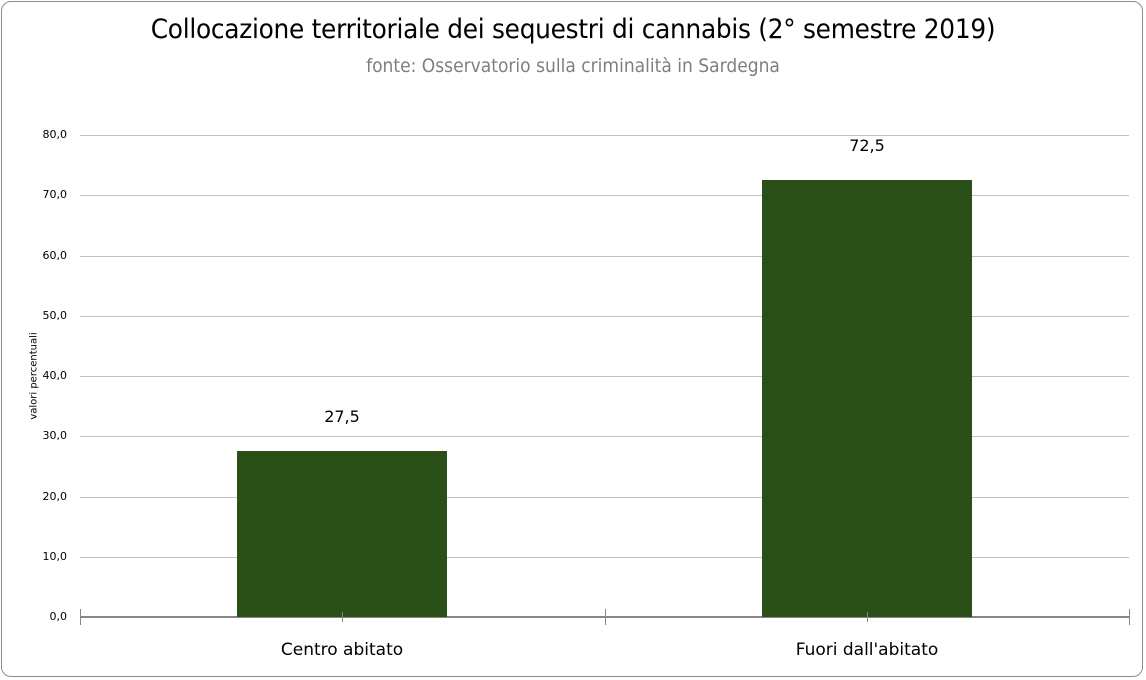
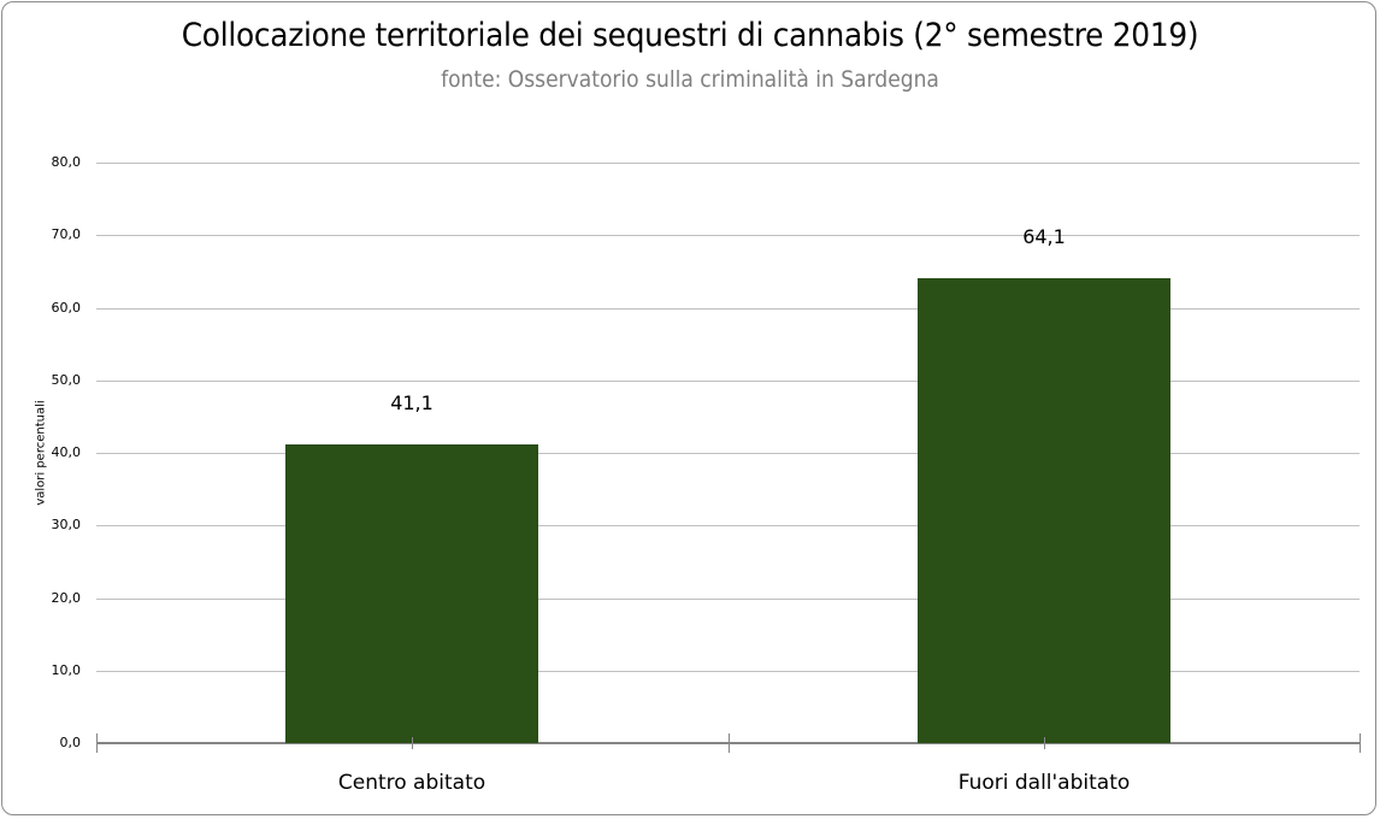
Centro abitato: 27,5 -> 41,1
Fuori dall'abitato: 72,5 -> 64,1
